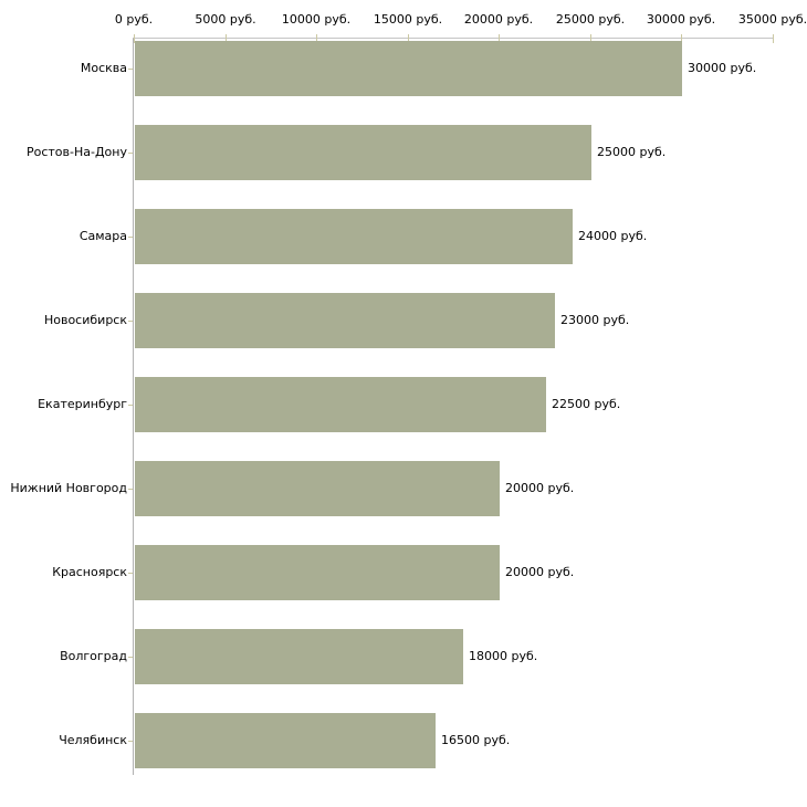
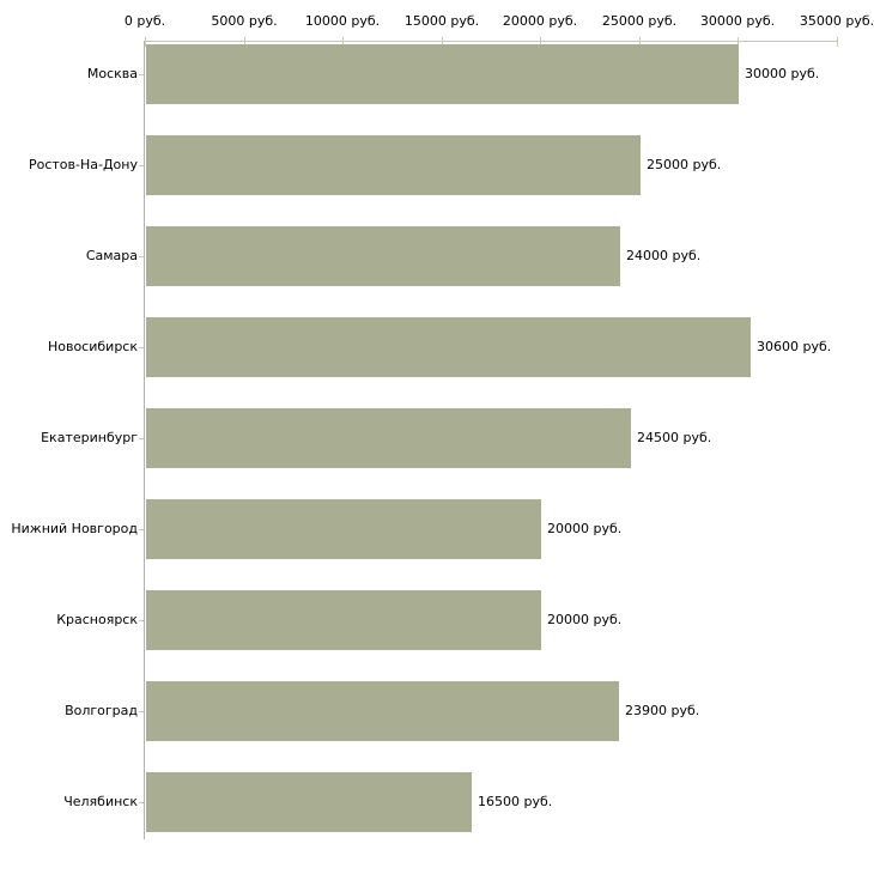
Новосибирск: 23000 -> 30600
Екатеринбург: 22500 -> 24500
Волгоград: 18000 -> 23900
